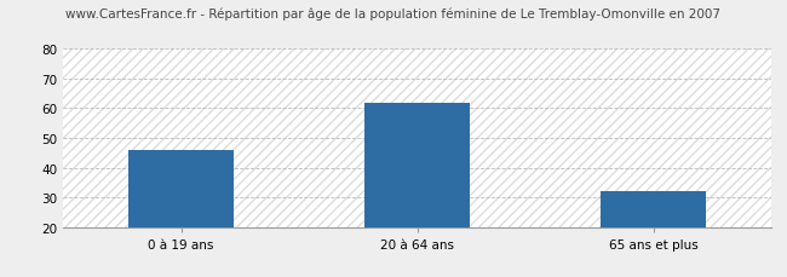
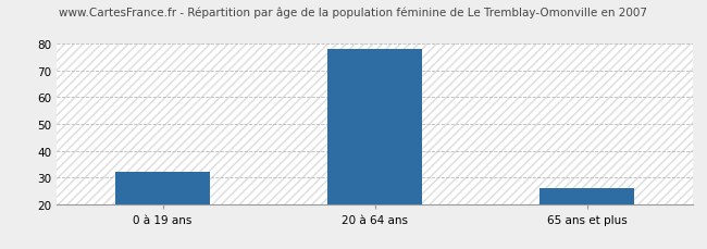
0 à 19 ans: 46 -> 32
20 à 64 ans: 62 -> 78
65 ans et plus: 32 -> 26
